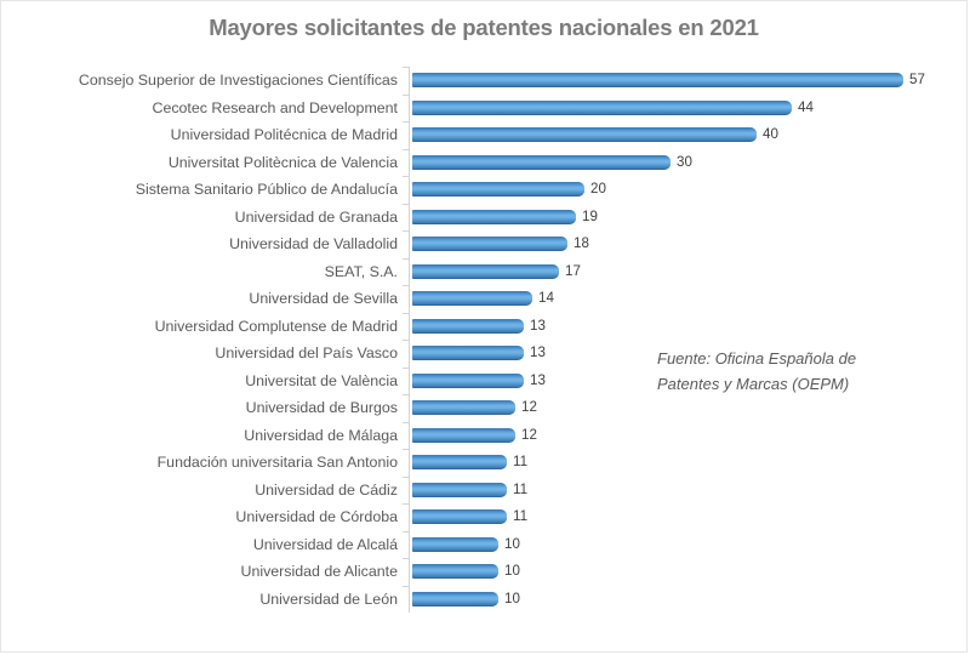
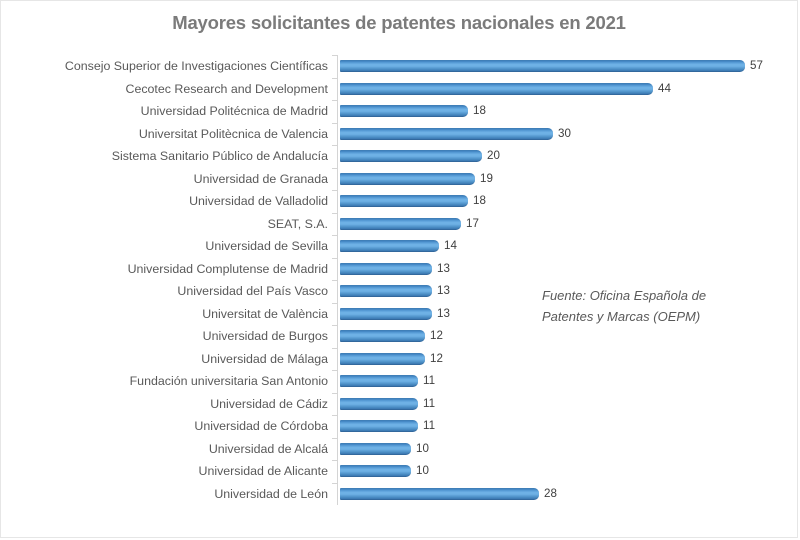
Universidad Politécnica de Madrid: 40 -> 18
Universidad de León: 10 -> 28
